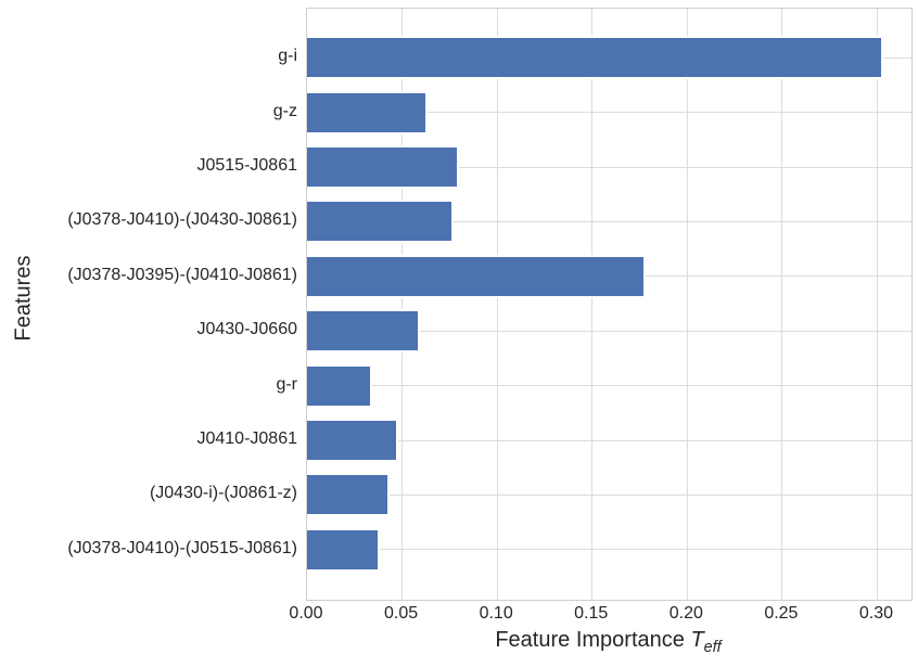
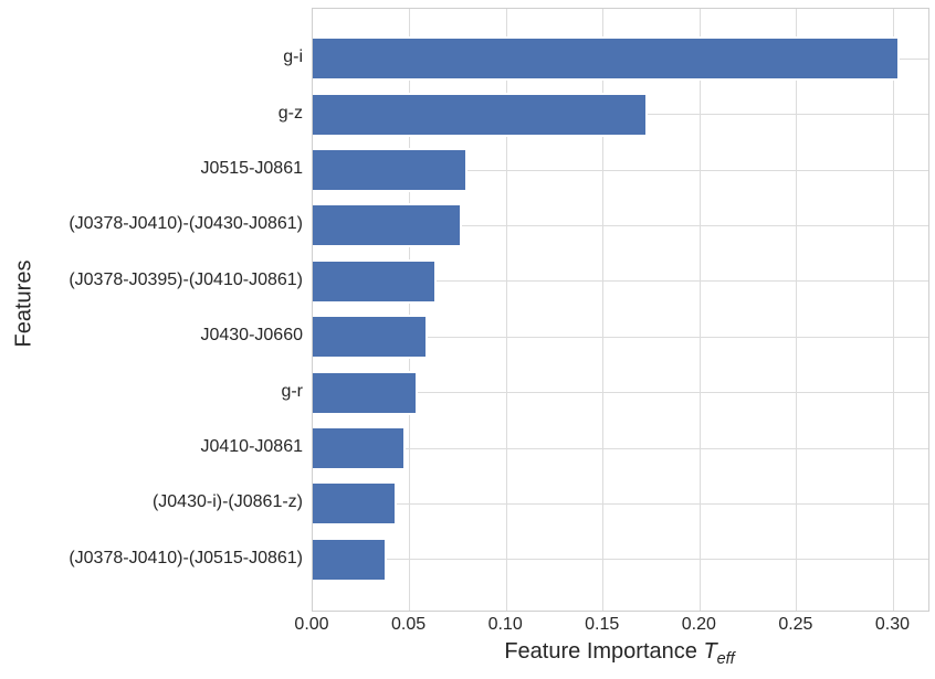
g-z: 0.062 -> 0.172
(J0378-J0395)-(J0410-J0861): 0.177 -> 0.063
g-r: 0.033 -> 0.053
